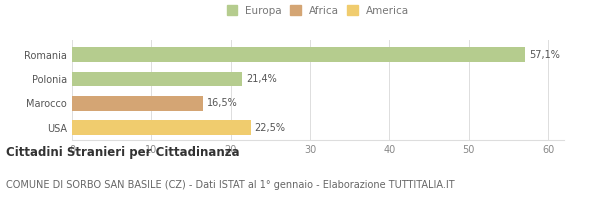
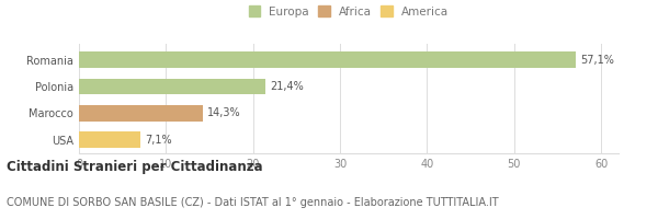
Marocco: 16,5% -> 14,3%
USA: 22,5% -> 7,1%
